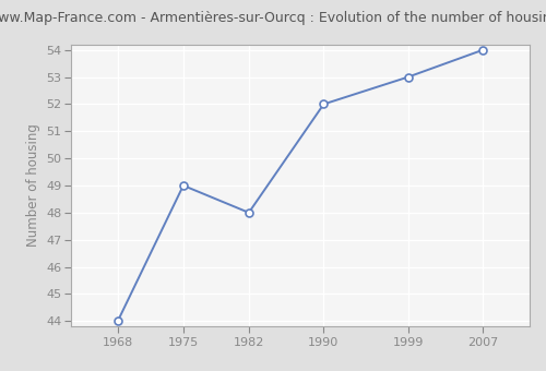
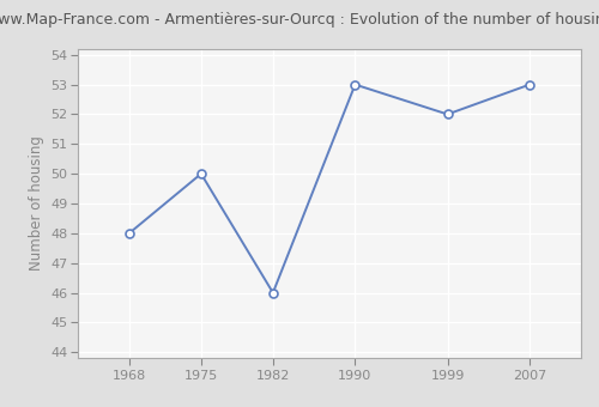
1968: 44 -> 48
1975: 49 -> 50
1982: 48 -> 46
1990: 52 -> 53
1999: 53 -> 52
2007: 54 -> 53
